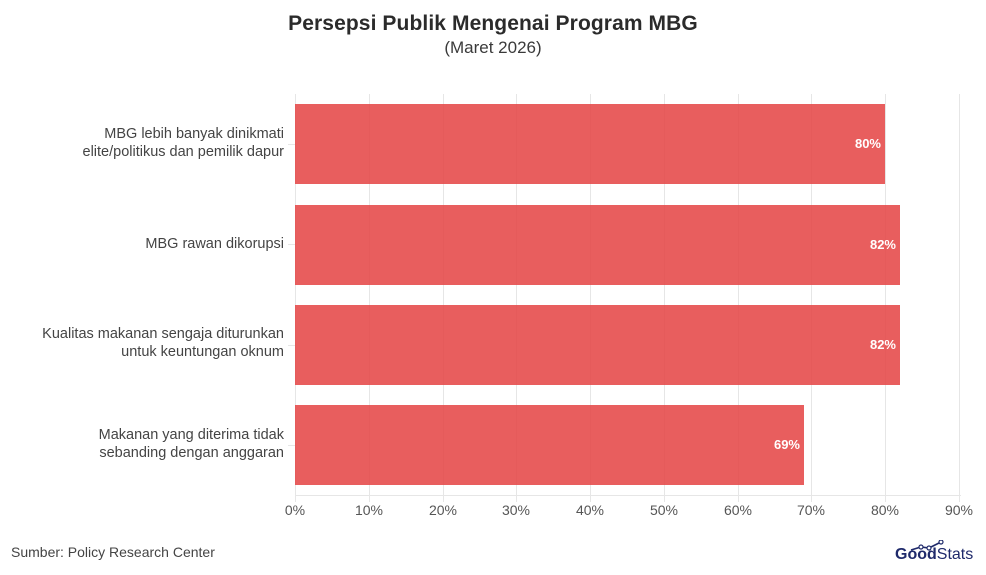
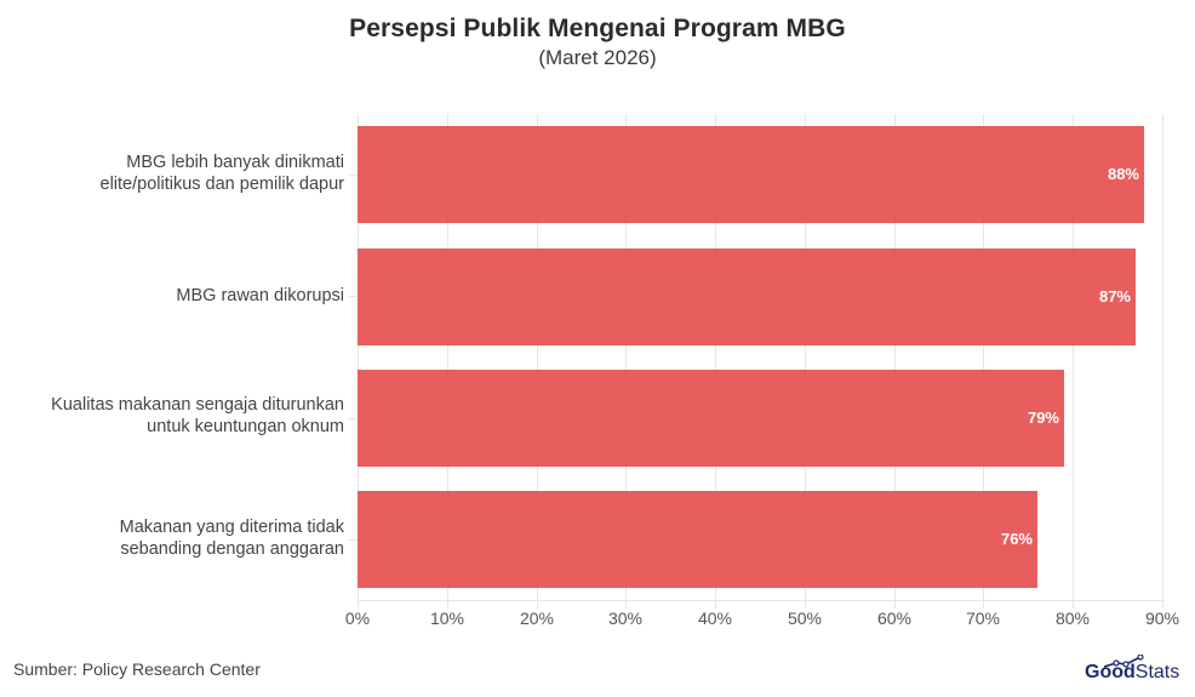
MBG lebih banyak dinikmati elite/politikus dan pemilik dapur: 80% -> 88%
MBG rawan dikorupsi: 82% -> 87%
Kualitas makanan sengaja diturunkan untuk keuntungan oknum: 82% -> 79%
Makanan yang diterima tidak sebanding dengan anggaran: 69% -> 76%
